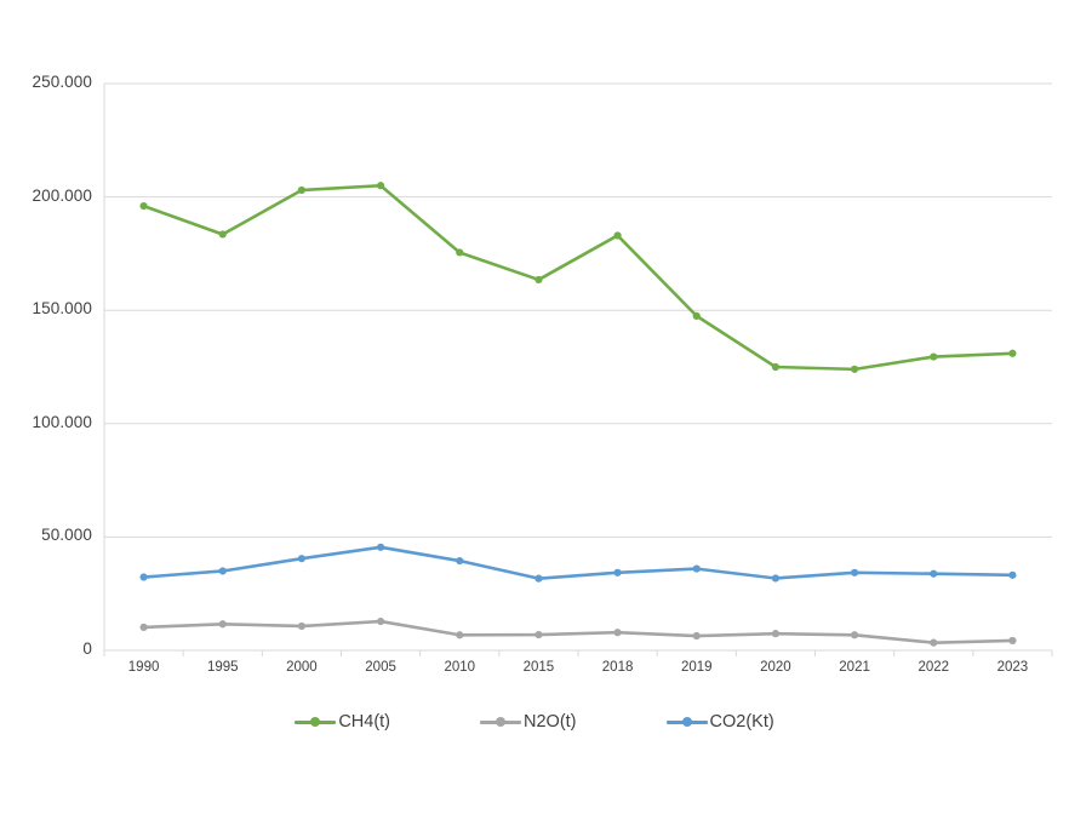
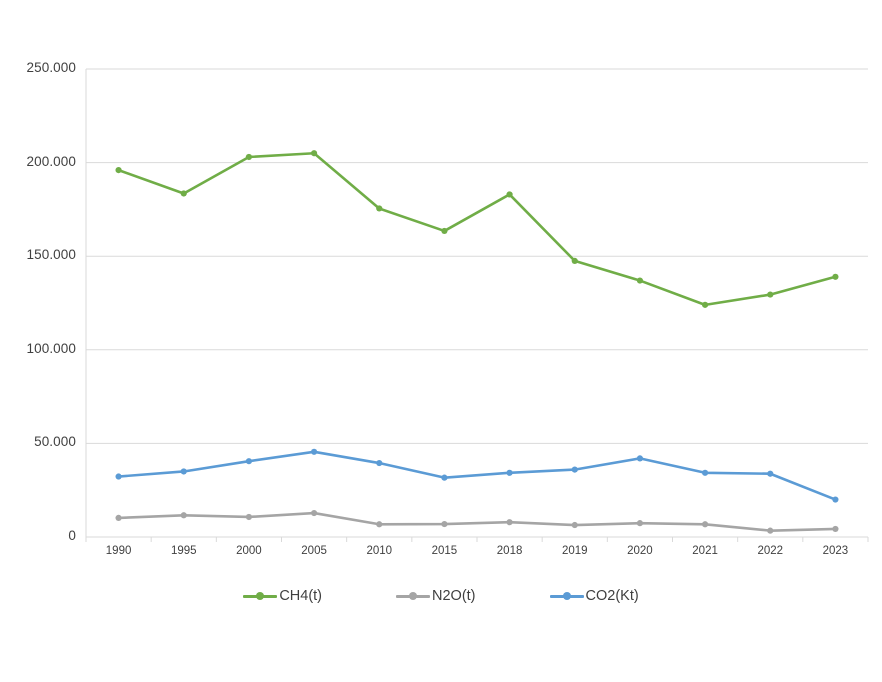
CH4(t)/2020: 125000 -> 137000
CO2(Kt)/2020: 32000 -> 42000
CH4(t)/2023: 131000 -> 139000
CO2(Kt)/2023: 33000 -> 20000
